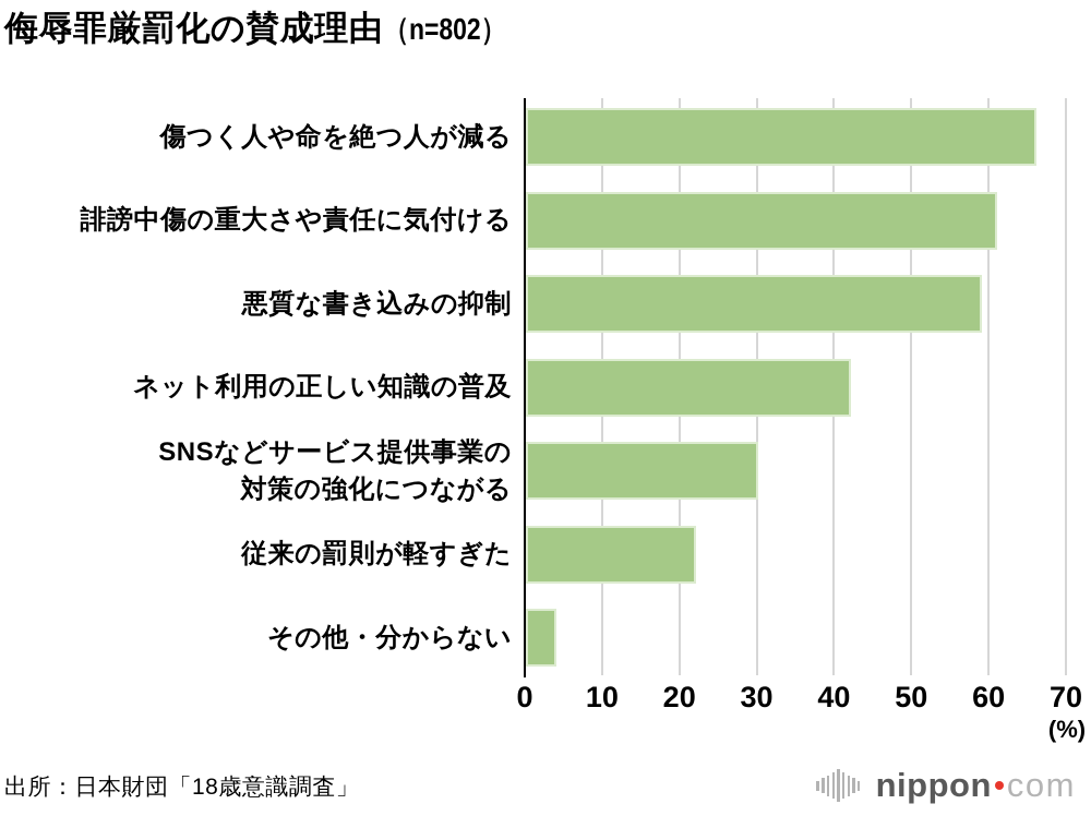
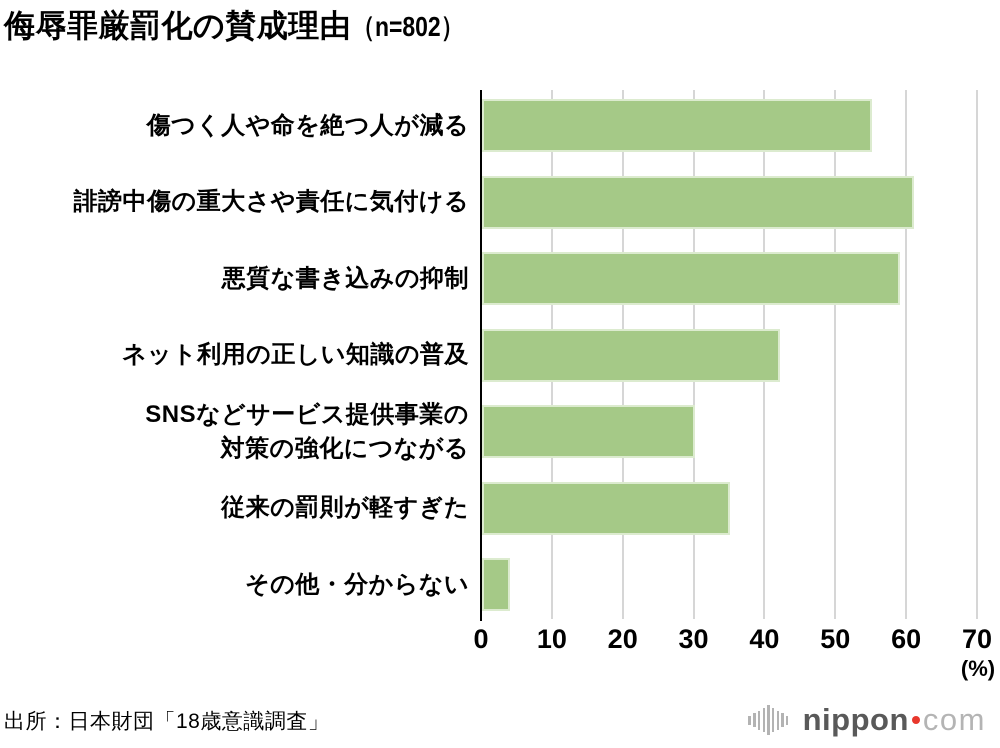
傷つく人や命を絶つ人が減る: 66 -> 55
従来の罰則が軽すぎた: 22 -> 35
